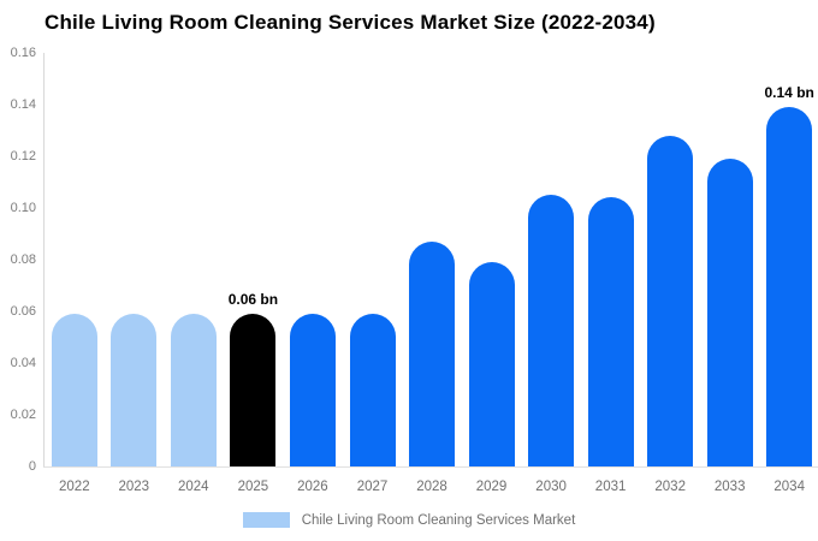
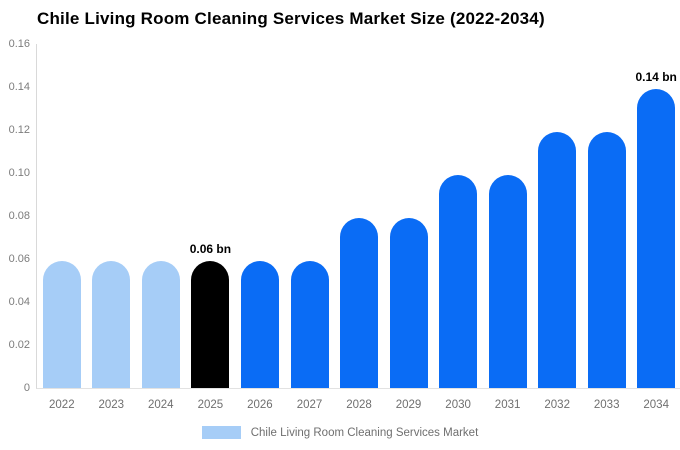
2028: 0.087 -> 0.079
2030: 0.105 -> 0.099
2031: 0.104 -> 0.099
2032: 0.128 -> 0.119
